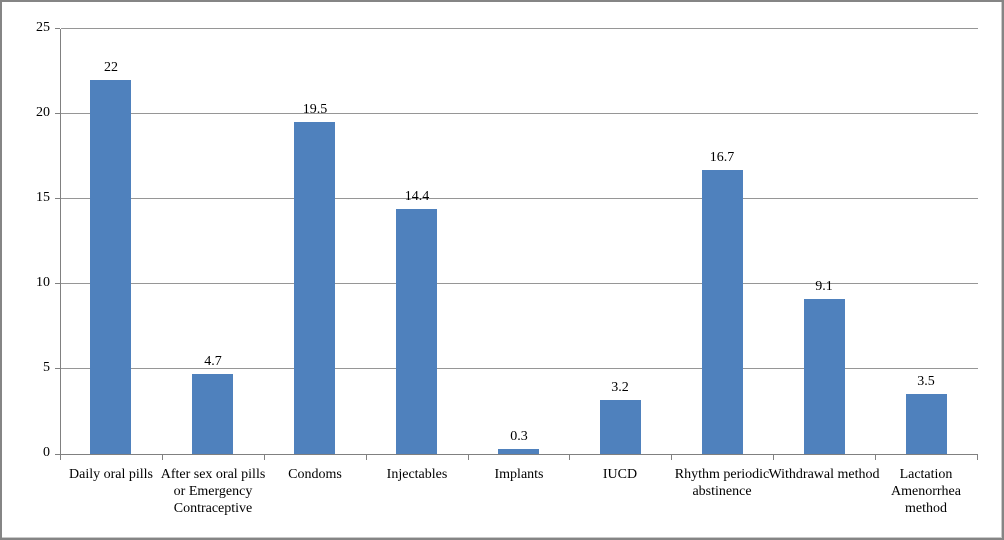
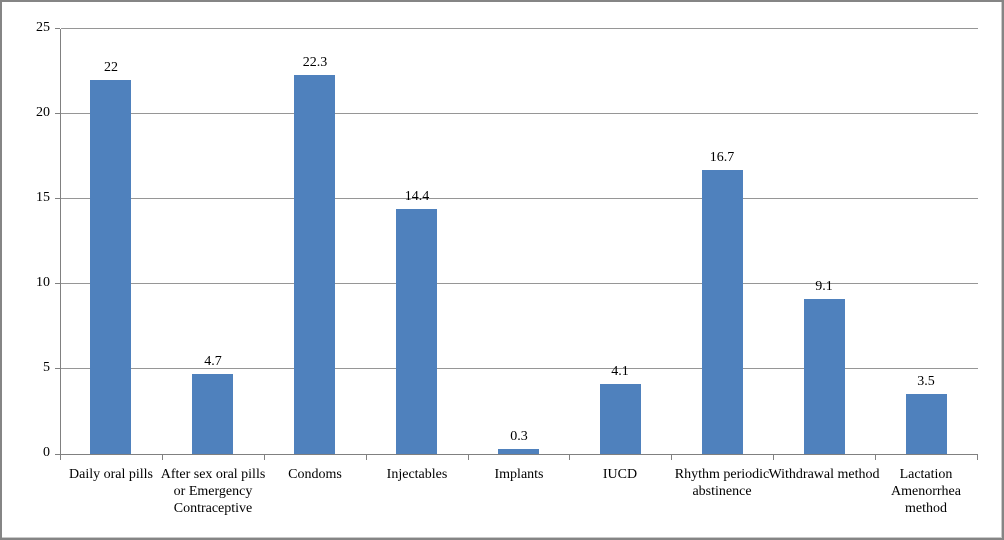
Condoms: 19.5 -> 22.3
IUCD: 3.2 -> 4.1
